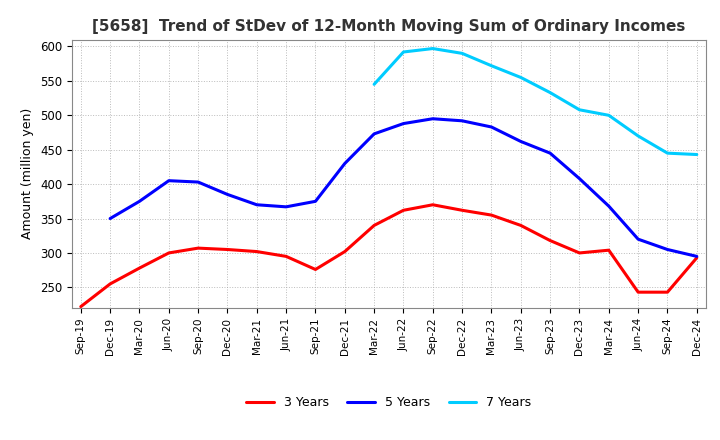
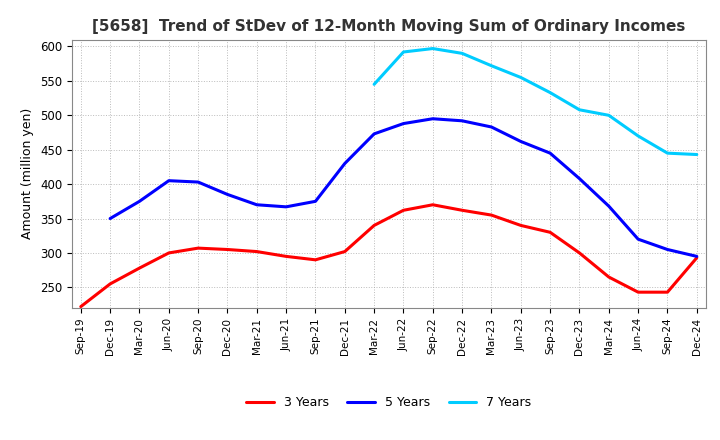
3 Years/Sep-21: 276 -> 290
3 Years/Sep-23: 318 -> 330
3 Years/Mar-24: 304 -> 265
